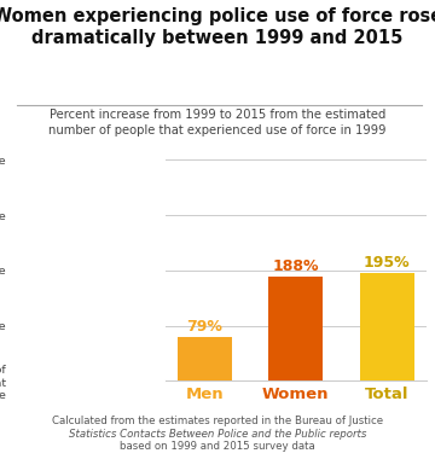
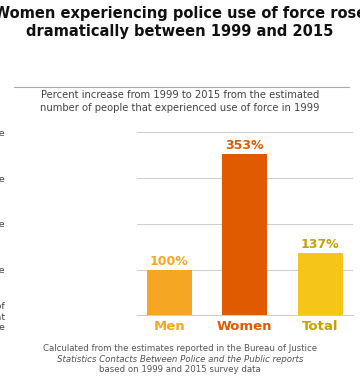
Men: 79% -> 100%
Women: 188% -> 353%
Total: 195% -> 137%
